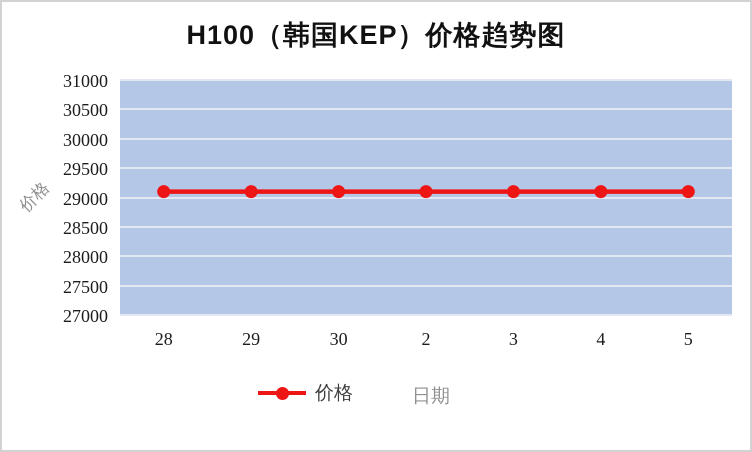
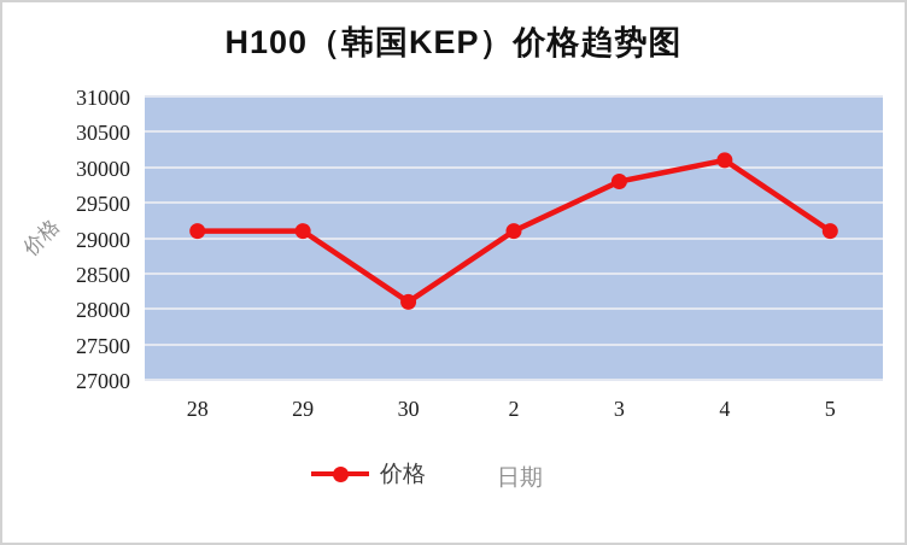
30: 29100 -> 28100
3: 29100 -> 29800
4: 29100 -> 30100
